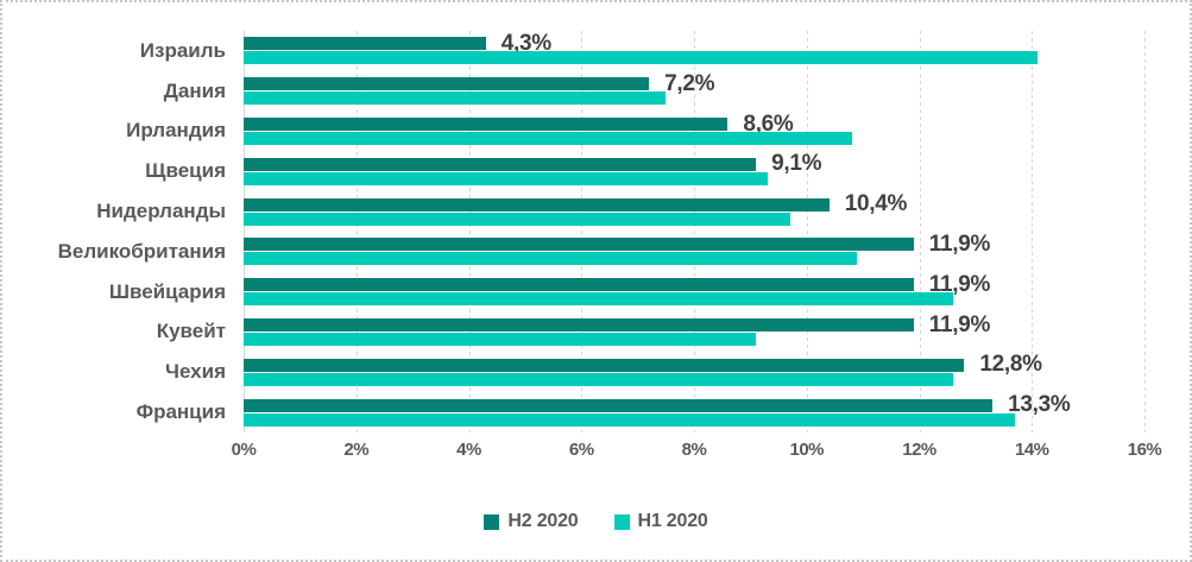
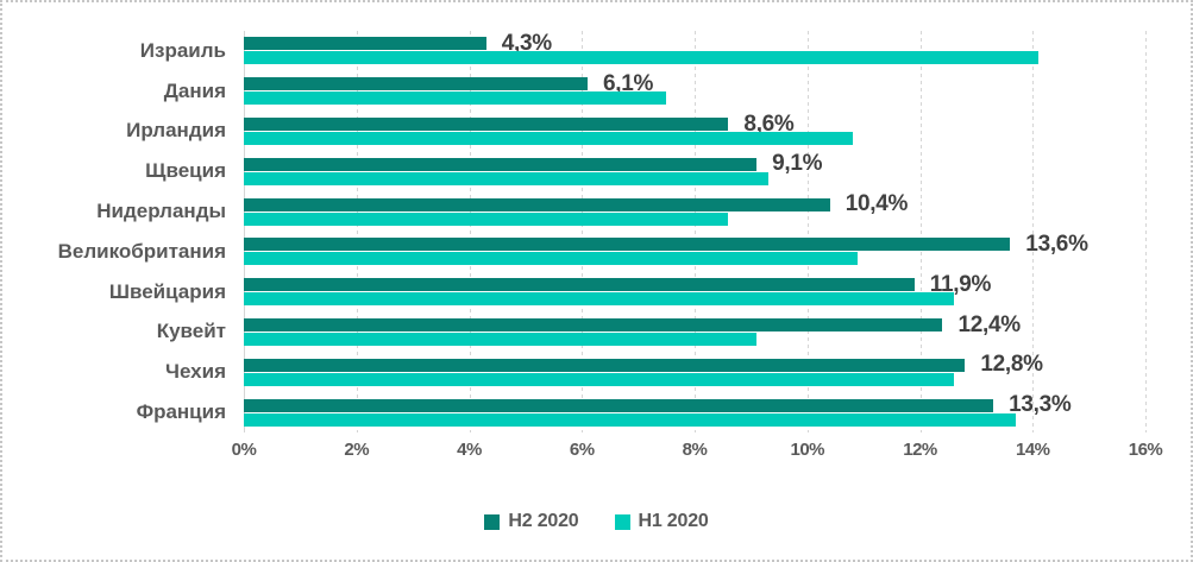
H2 2020/Дания: 7,2% -> 6,1%
H1 2020/Нидерланды: 9.7% -> 8.6%
H2 2020/Великобритания: 11,9% -> 13,6%
H2 2020/Кувейт: 11,9% -> 12,4%
